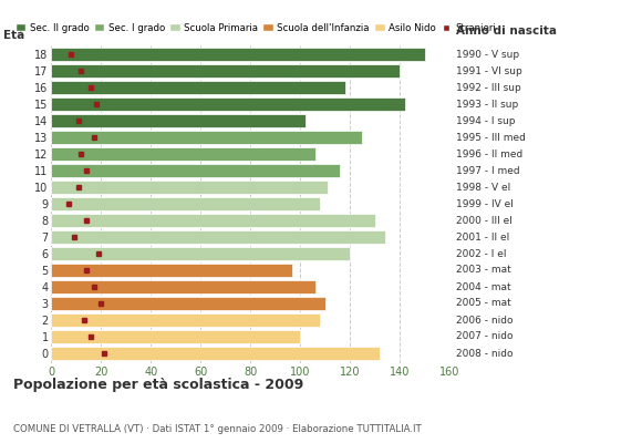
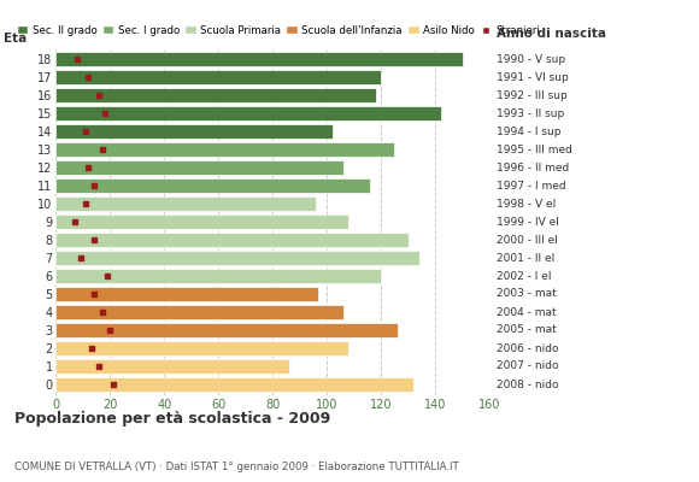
17: 140 -> 120
10: 111 -> 96
3: 110 -> 126
1: 100 -> 86
